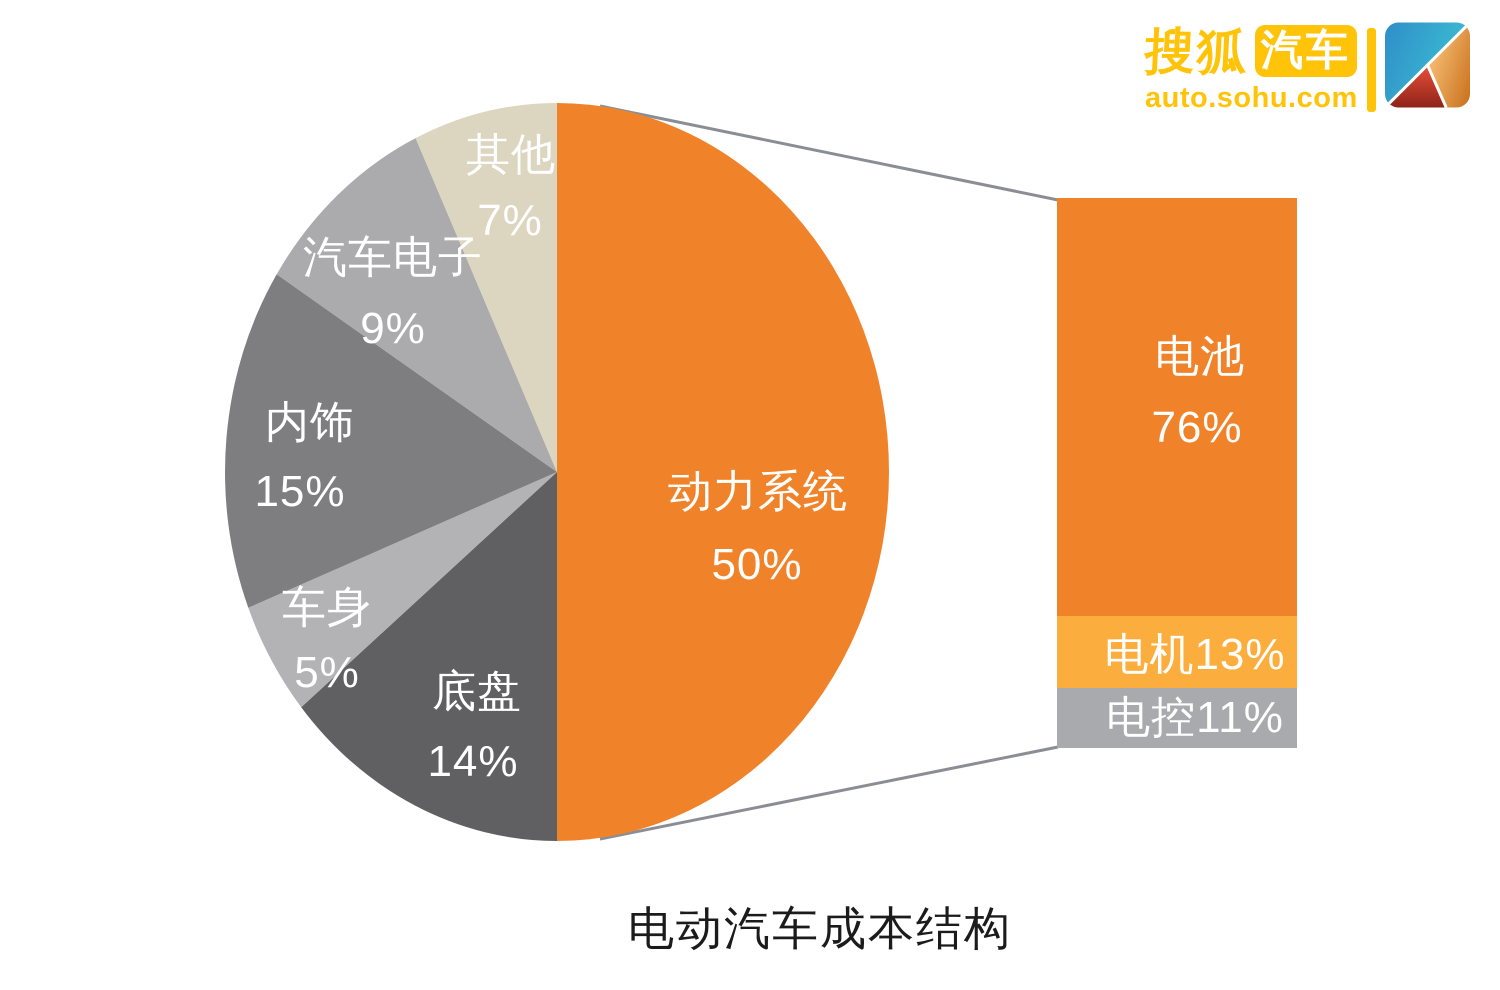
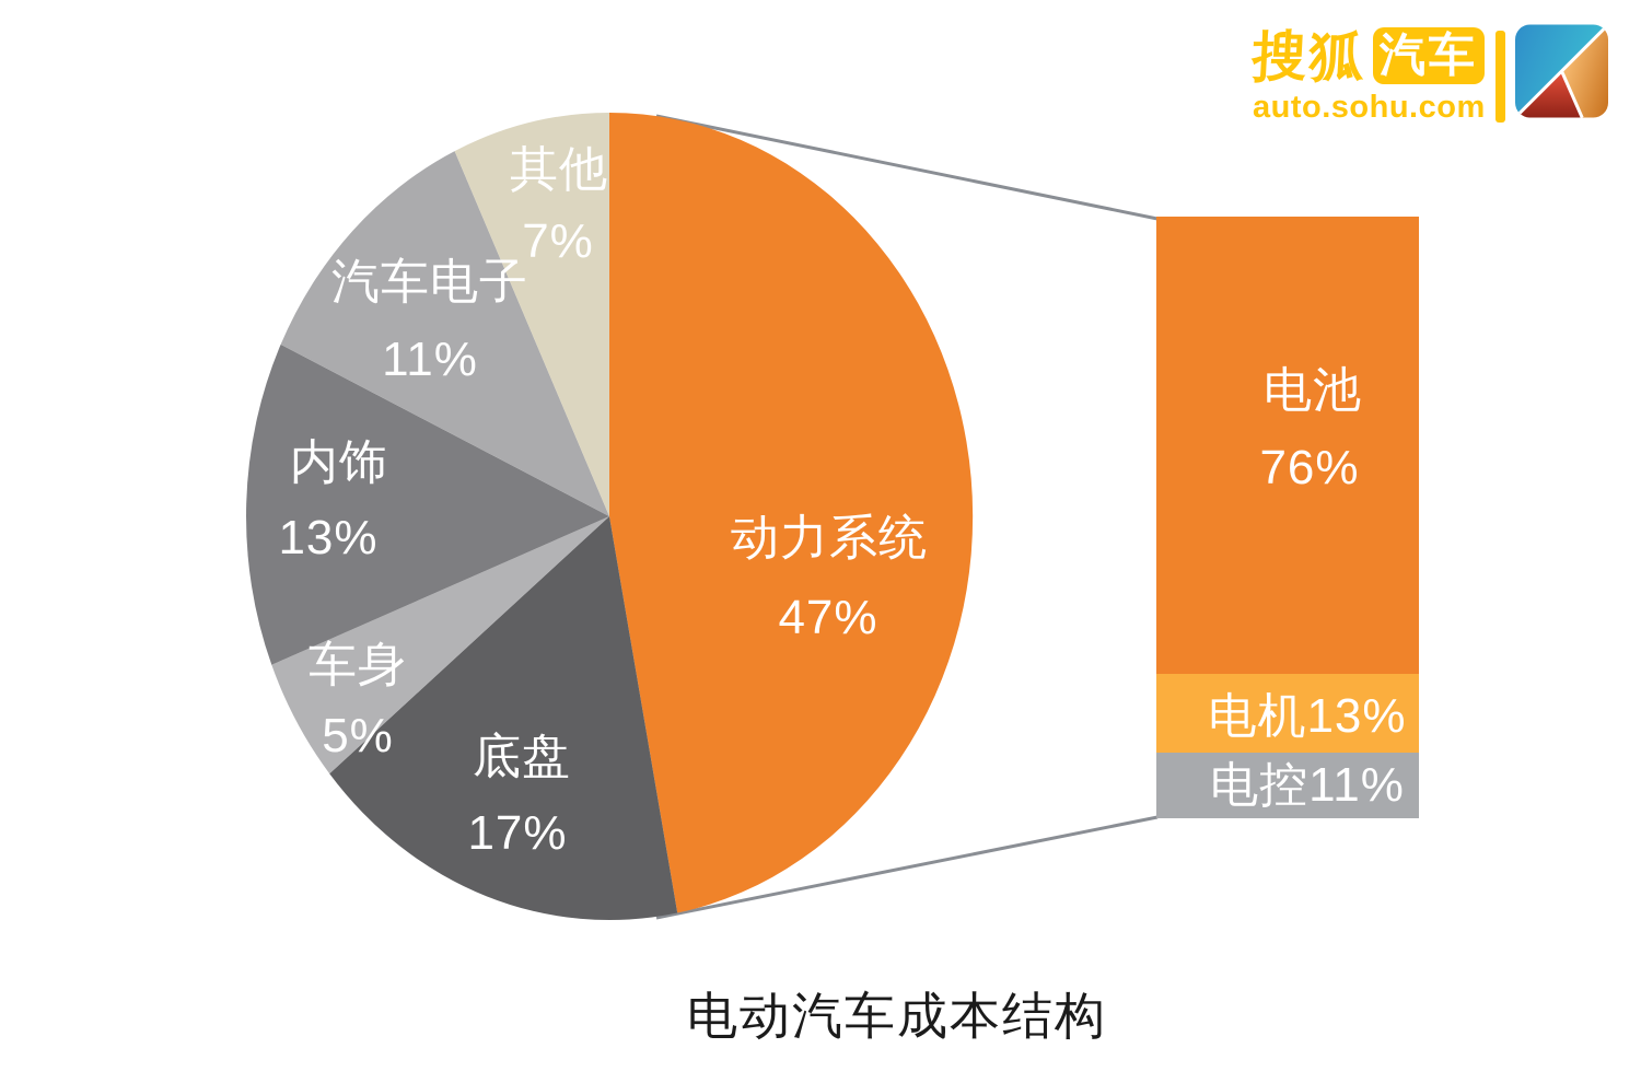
动力系统: 50% -> 47%
底盘: 14% -> 17%
内饰: 15% -> 13%
汽车电子: 9% -> 11%
